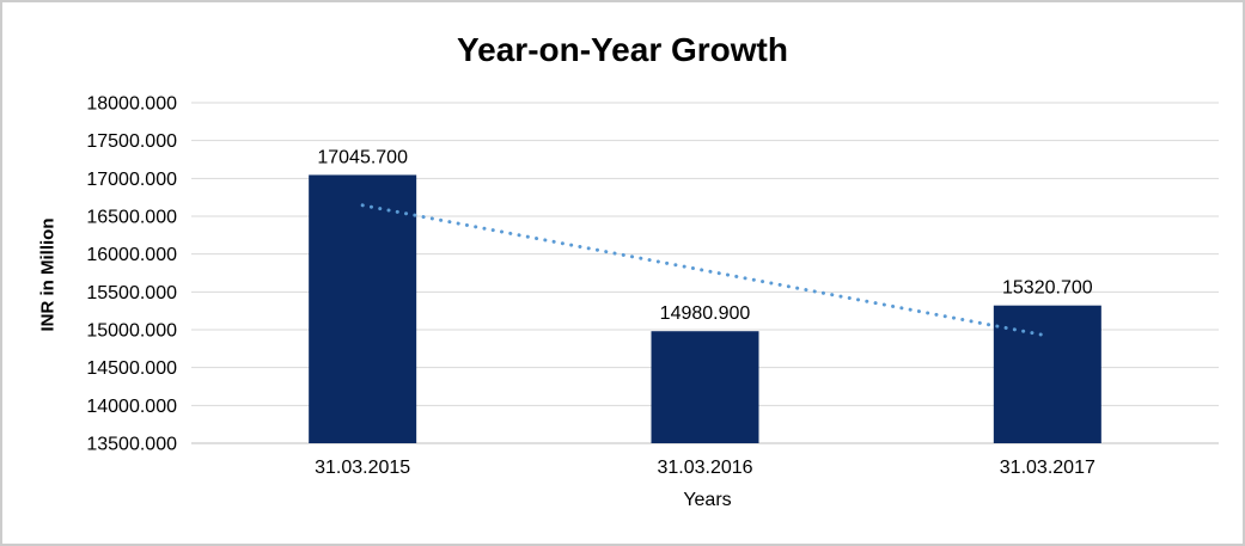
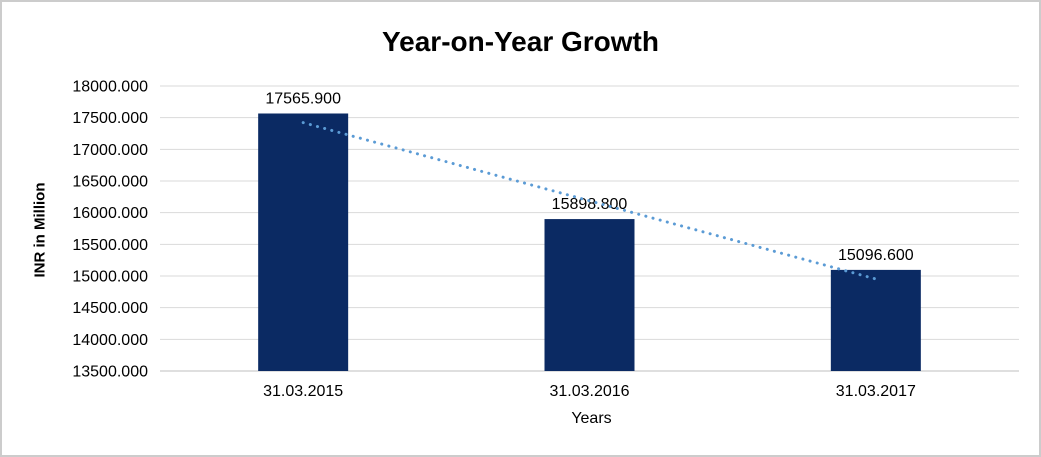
31.03.2015: 17045.700 -> 17565.900
31.03.2016: 14980.900 -> 15898.800
31.03.2017: 15320.700 -> 15096.600
